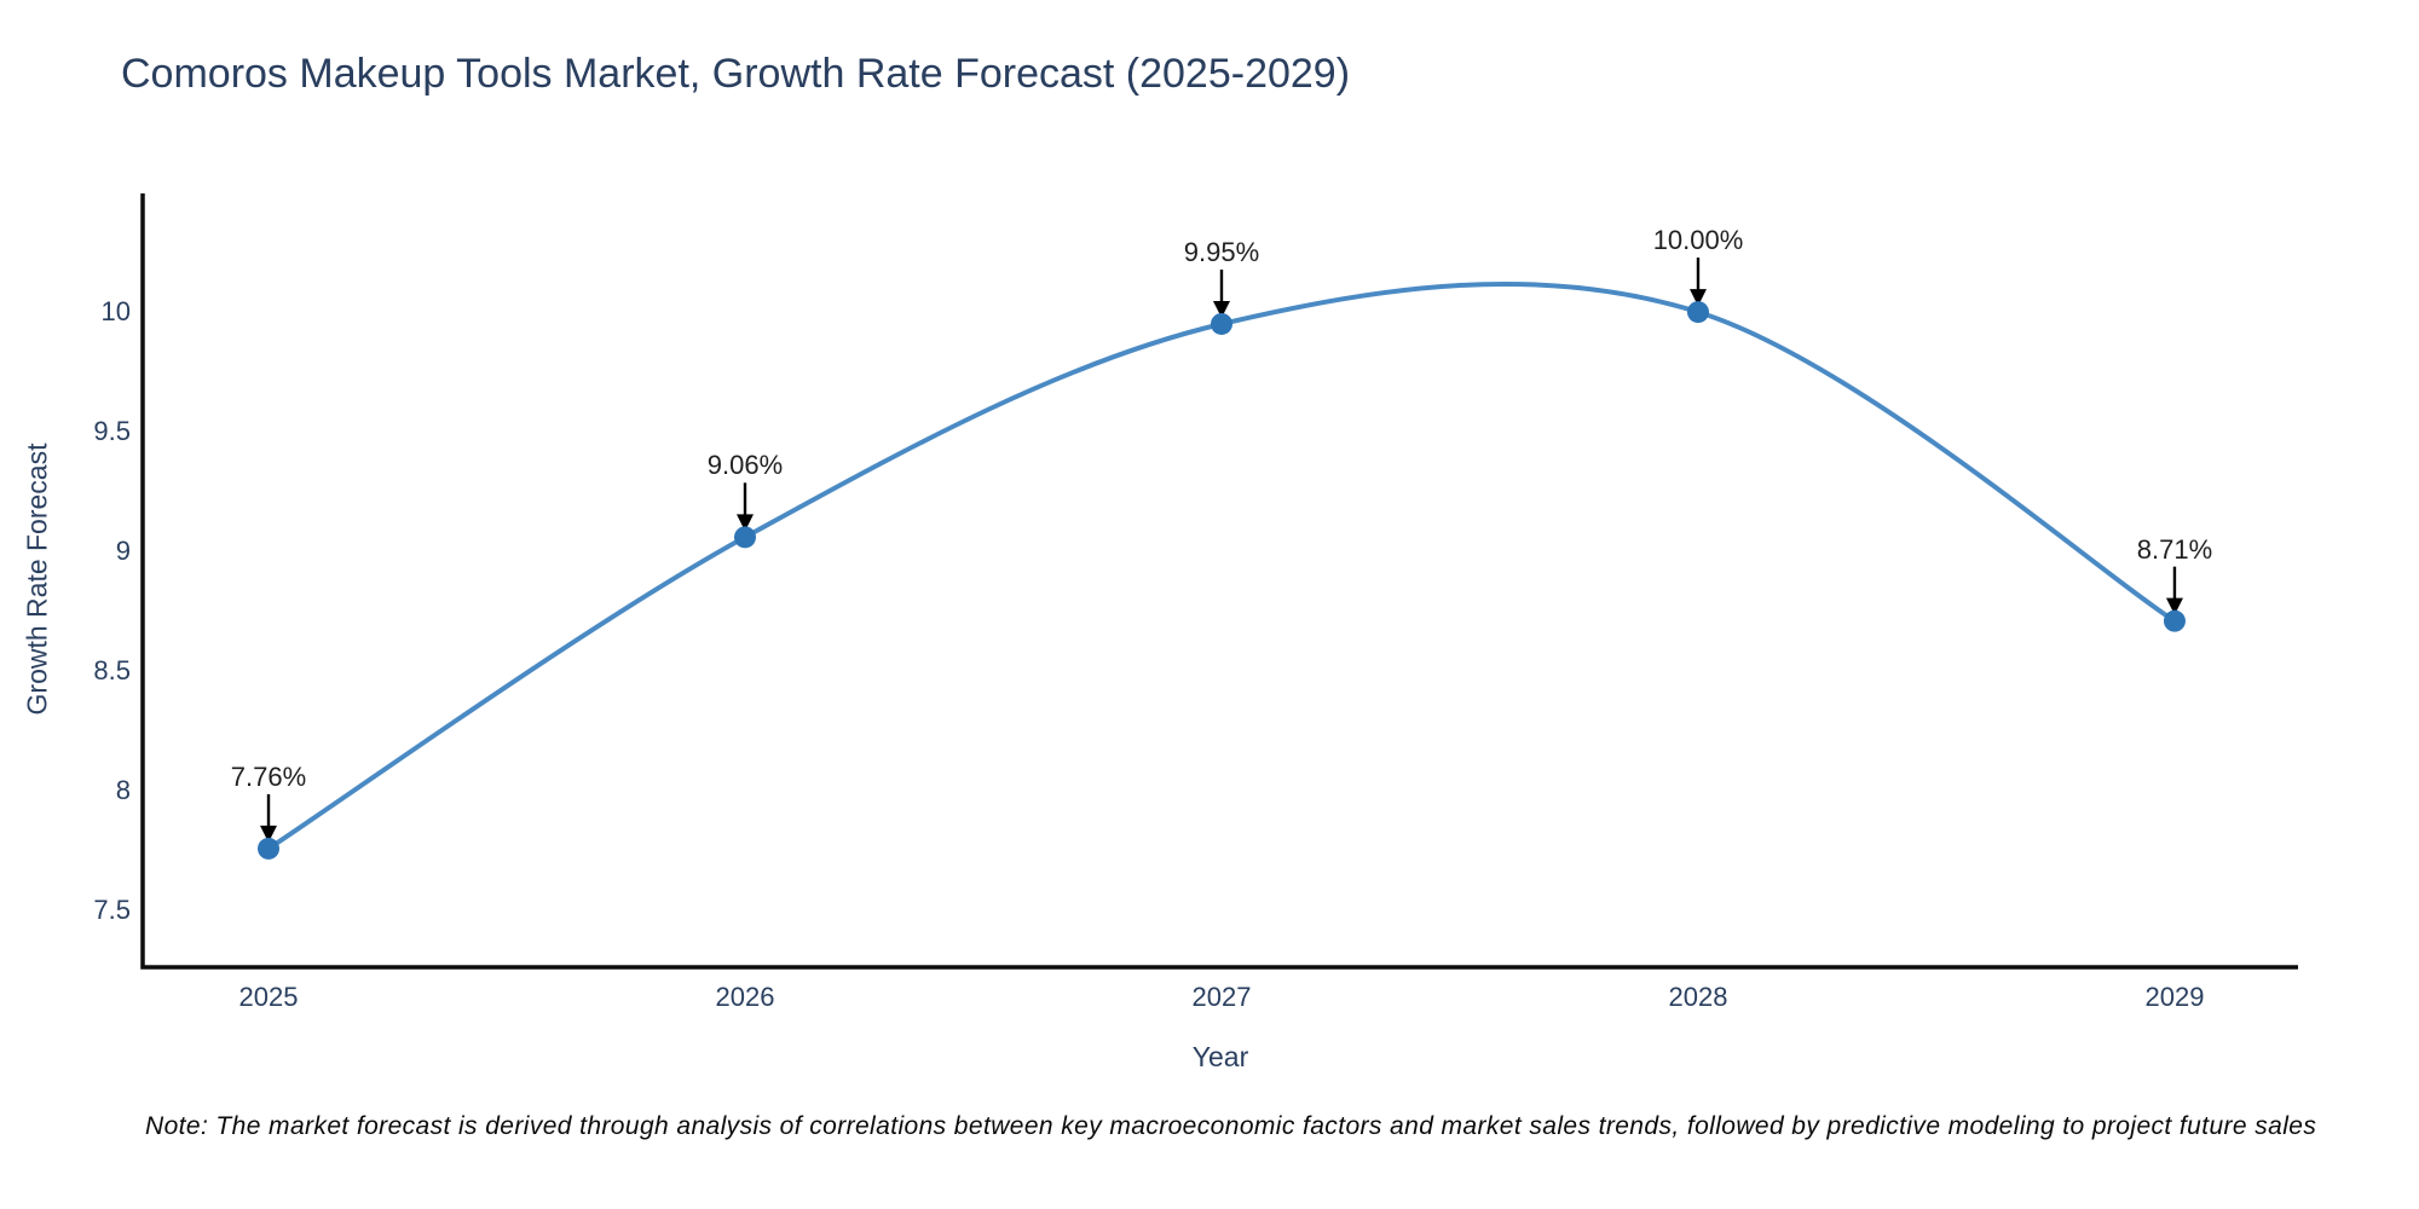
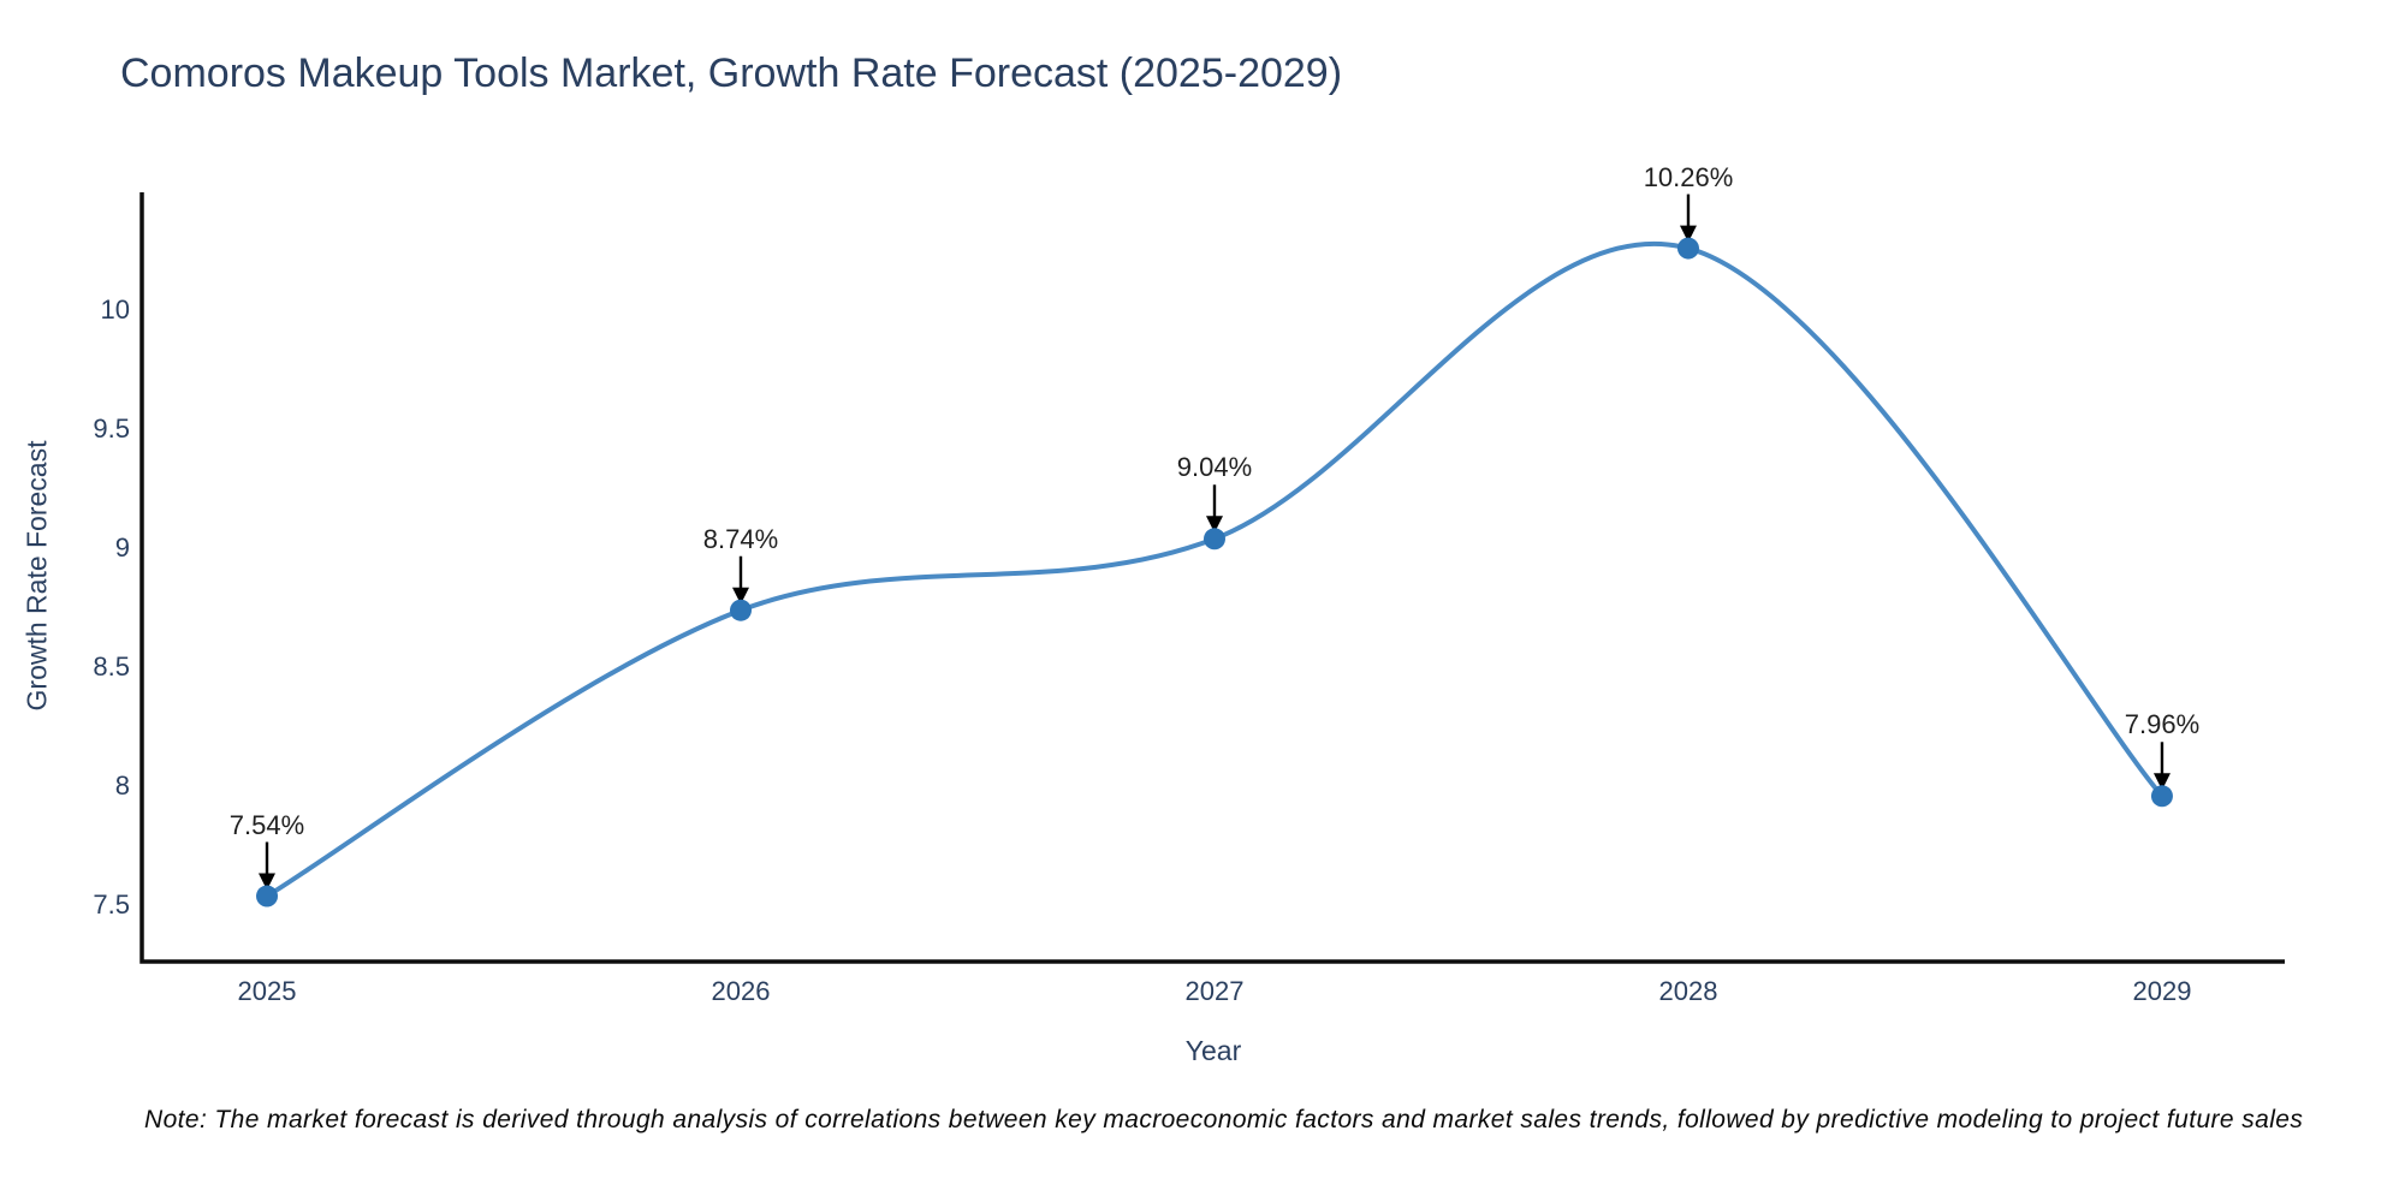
2025: 7.76% -> 7.54%
2026: 9.06% -> 8.74%
2027: 9.95% -> 9.04%
2028: 10.00% -> 10.26%
2029: 8.71% -> 7.96%
